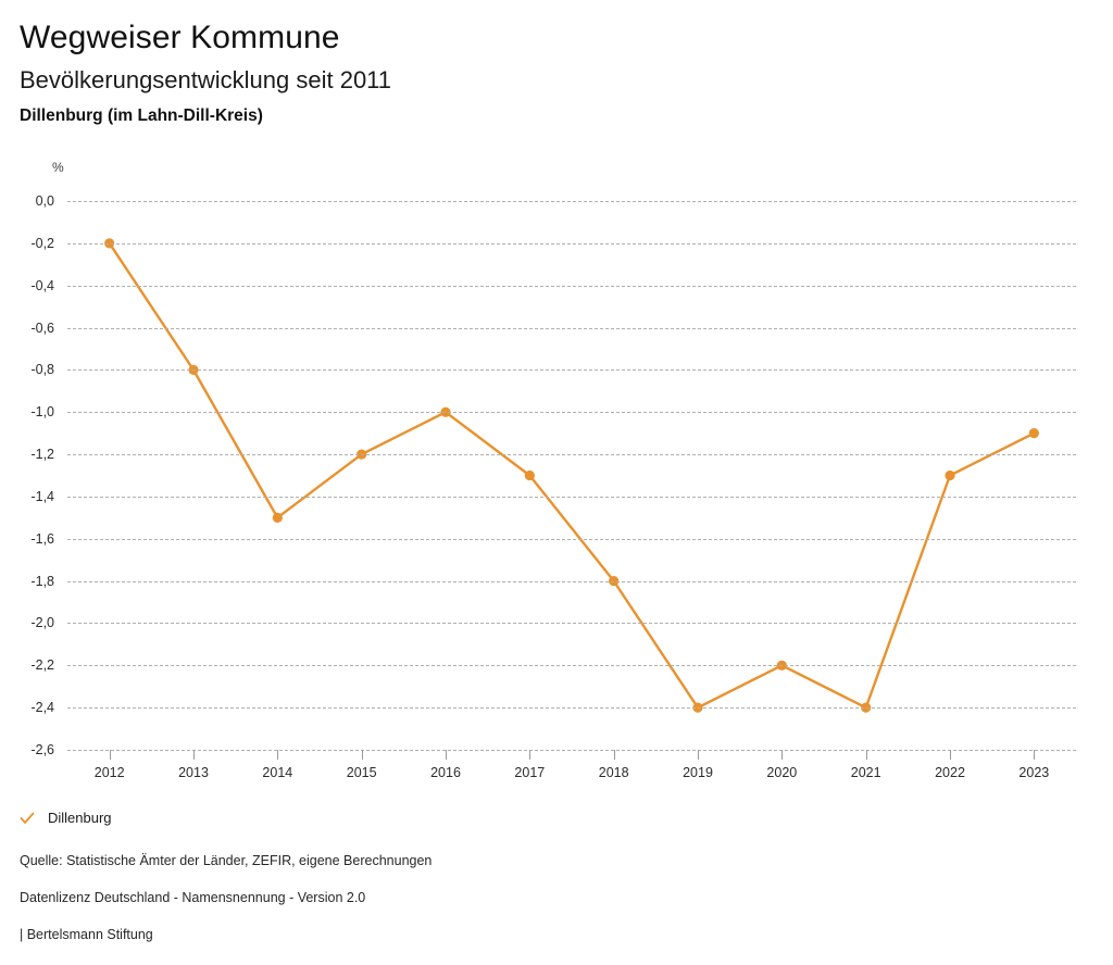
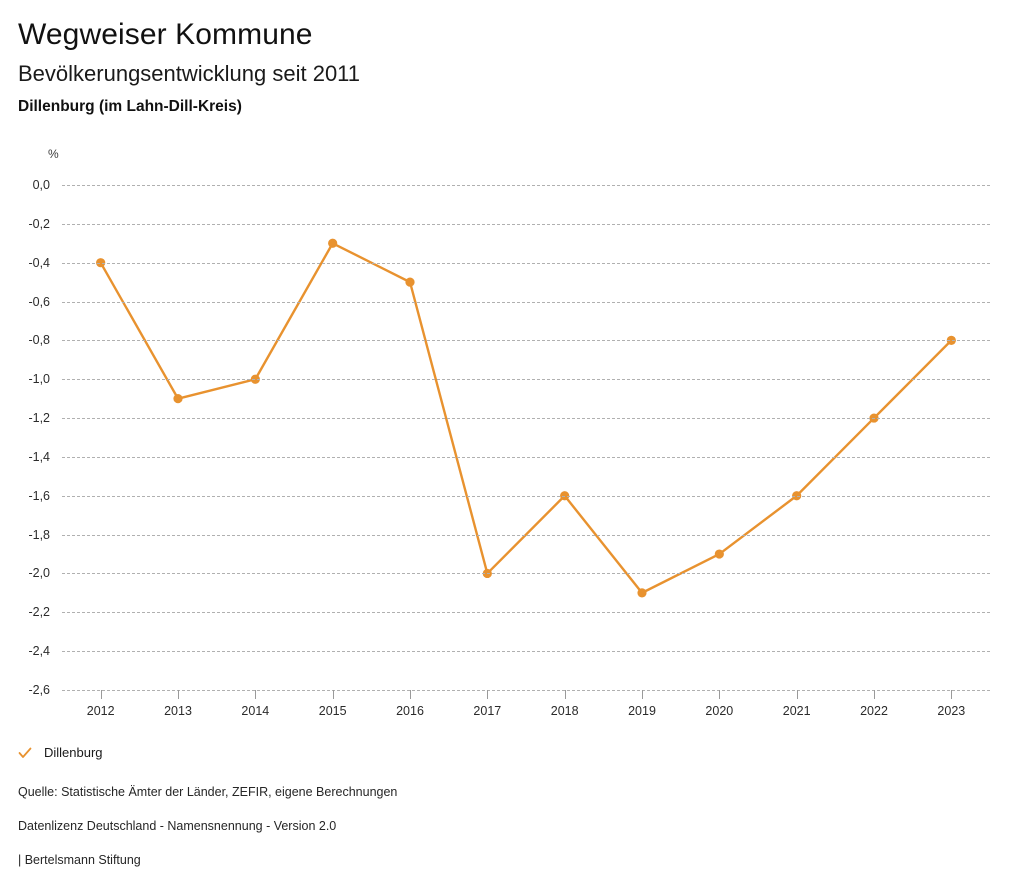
2012: -0,2 -> -0,4
2013: -0,8 -> -1,1
2014: -1,5 -> -1,0
2015: -1,2 -> -0,3
2016: -1,0 -> -0,5
2017: -1,3 -> -2,0
2018: -1,8 -> -1,6
2019: -2,4 -> -2,1
2020: -2,2 -> -1,9
2021: -2,4 -> -1,6
2022: -1,3 -> -1,2
2023: -1,1 -> -0,8
